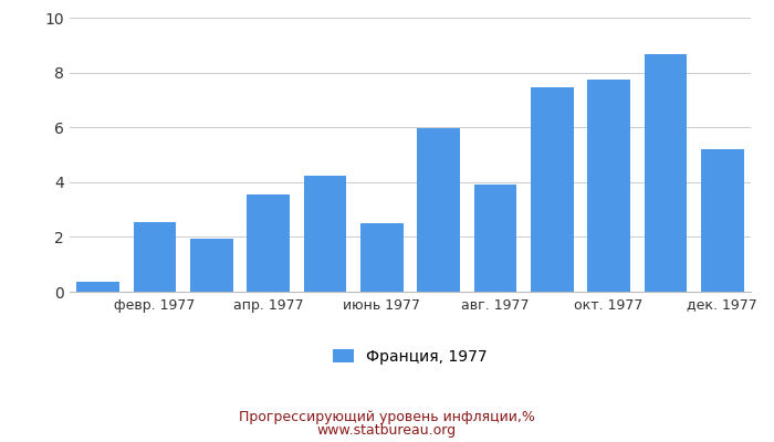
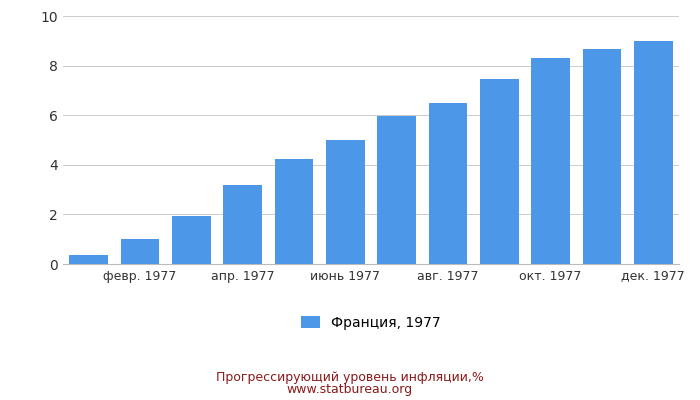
февр. 1977: 2.55 -> 1.00
апр. 1977: 3.55 -> 3.20
июнь 1977: 2.50 -> 5.00
авг. 1977: 3.90 -> 6.50
окт. 1977: 7.75 -> 8.30
дек. 1977: 5.20 -> 9.00
